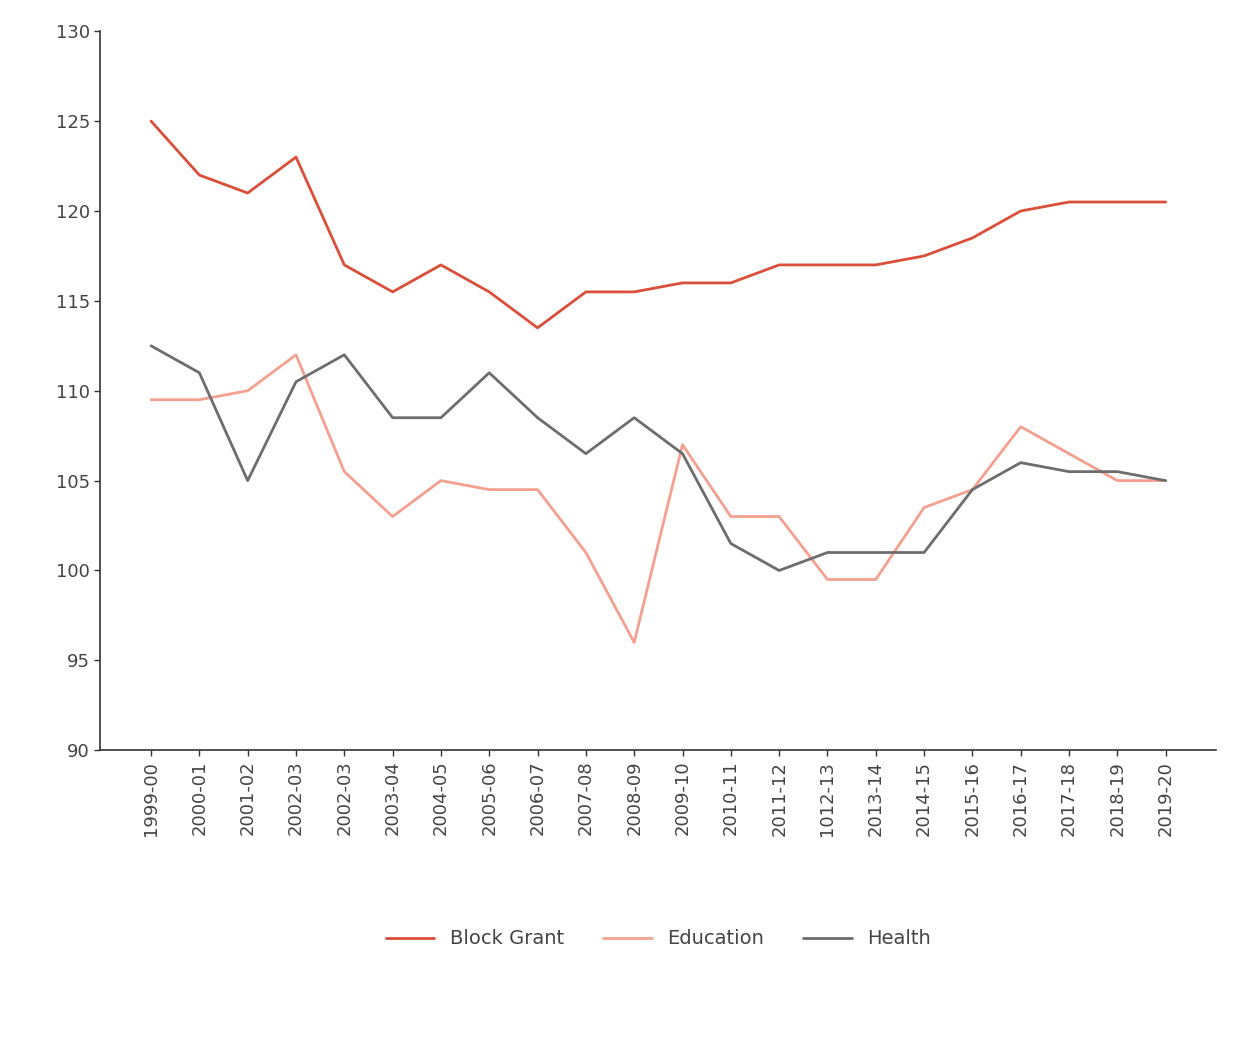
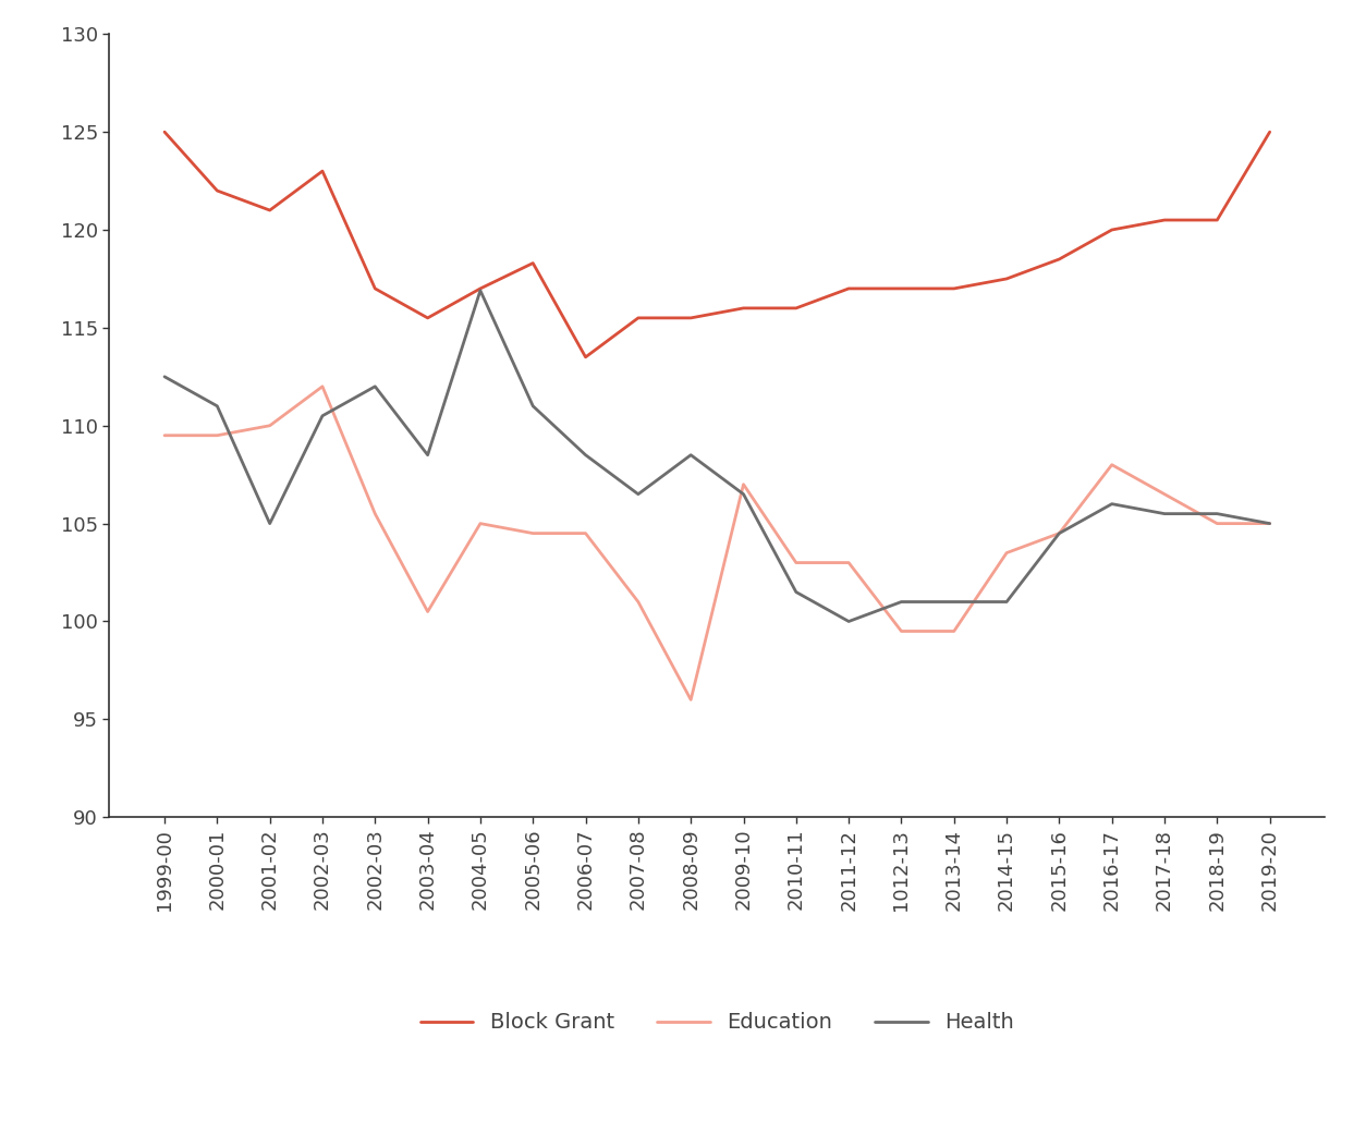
Education/2003-04: 103.0 -> 100.5
Health/2004-05: 108.5 -> 116.9
Block Grant/2005-06: 115.5 -> 118.3
Block Grant/2019-20: 120.5 -> 125.0
